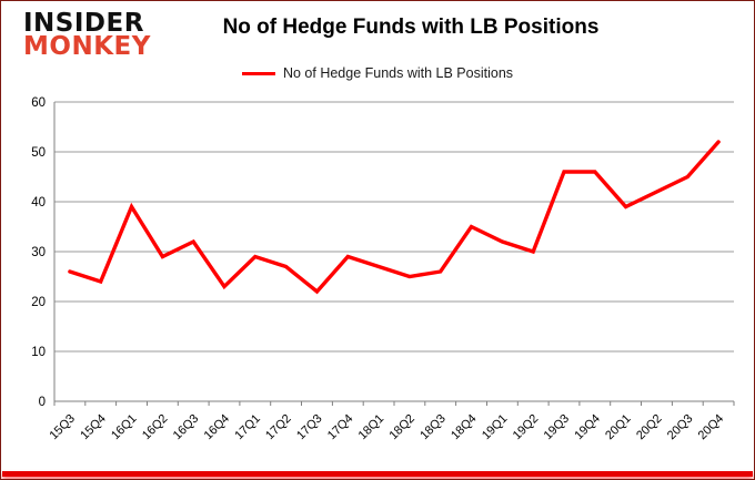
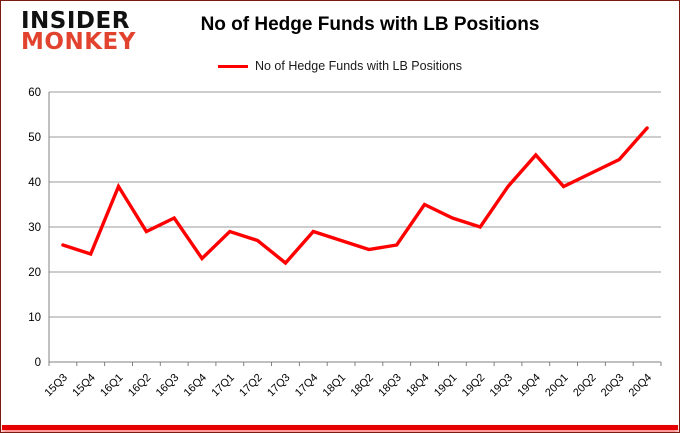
19Q3: 46 -> 39
